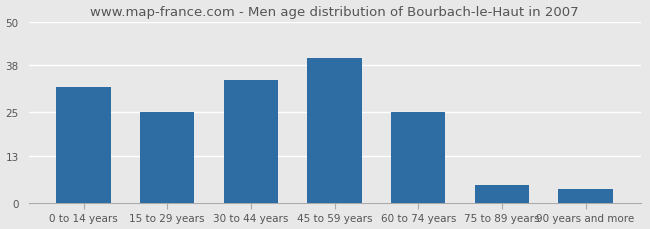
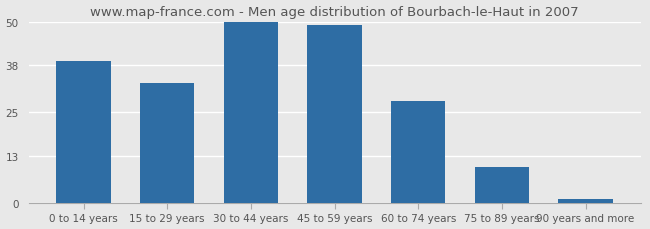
0 to 14 years: 32 -> 39
15 to 29 years: 25 -> 33
30 to 44 years: 34 -> 50
45 to 59 years: 40 -> 49
60 to 74 years: 25 -> 28
75 to 89 years: 5 -> 10
90 years and more: 4 -> 1
